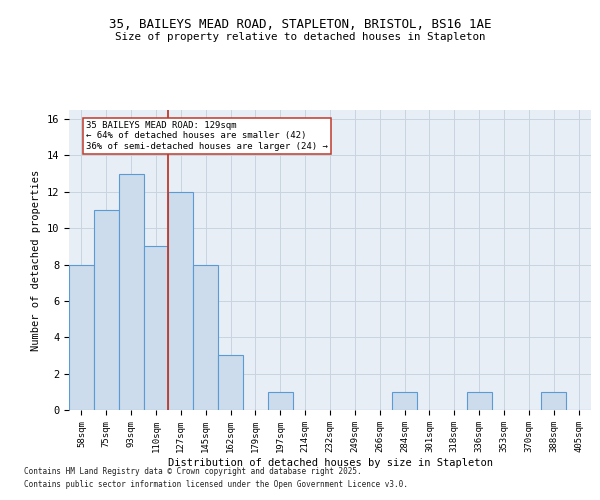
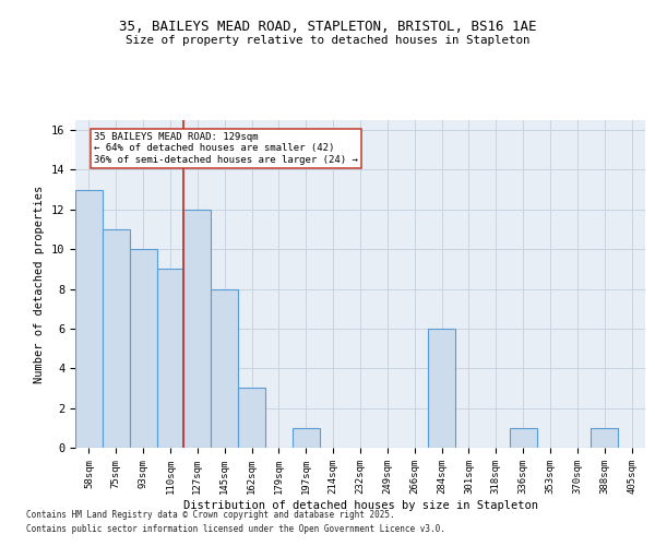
58sqm: 8 -> 13
93sqm: 13 -> 10
284sqm: 1 -> 6
